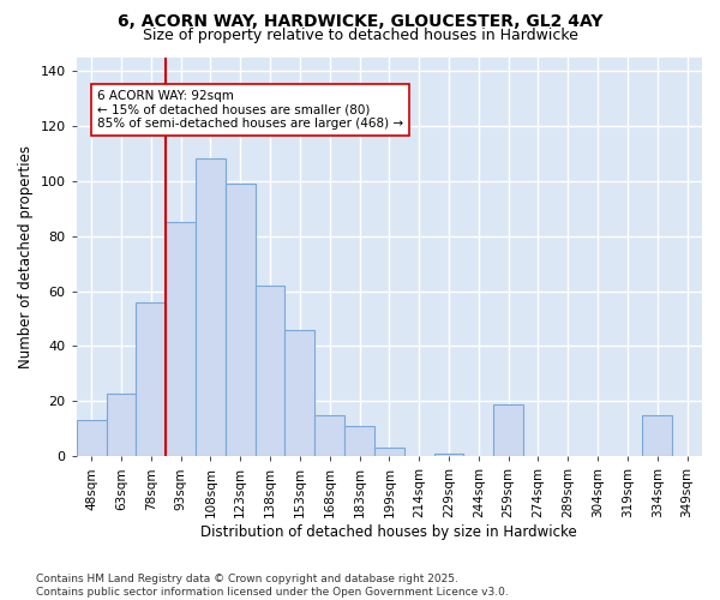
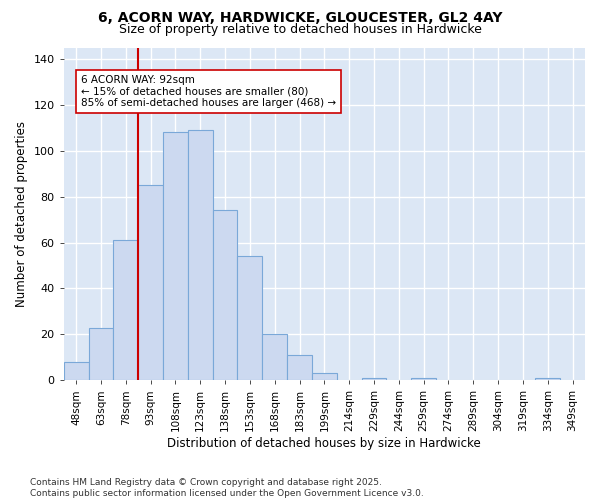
48sqm: 13 -> 8
78sqm: 56 -> 61
123sqm: 99 -> 109
138sqm: 62 -> 74
153sqm: 46 -> 54
168sqm: 15 -> 20
259sqm: 19 -> 1
334sqm: 15 -> 1
